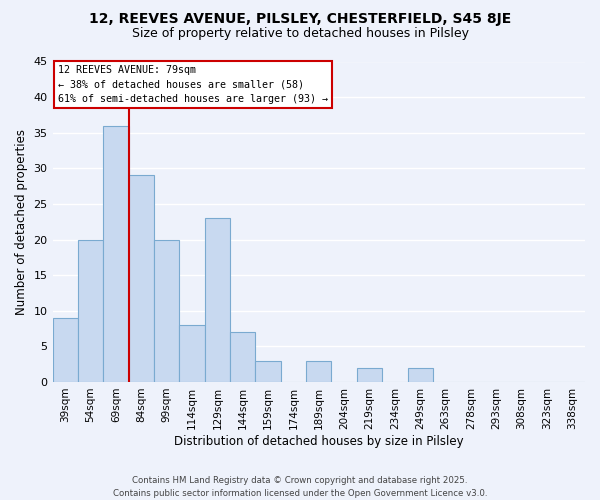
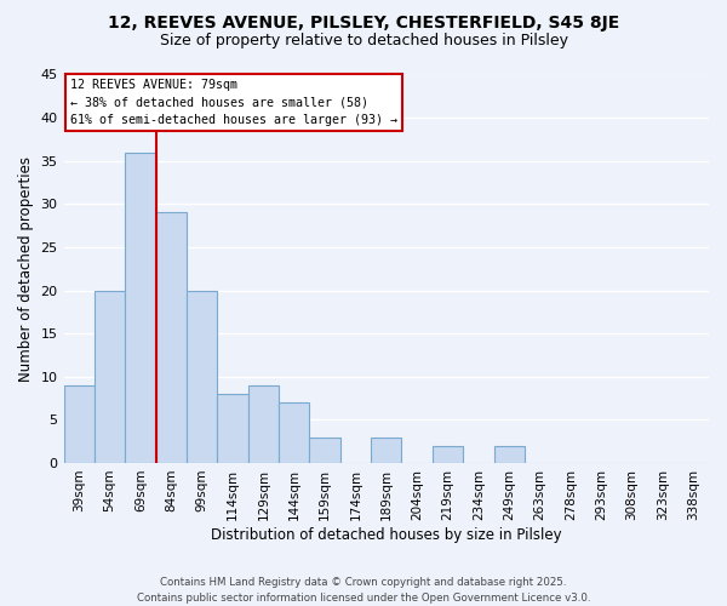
129sqm: 23 -> 9
